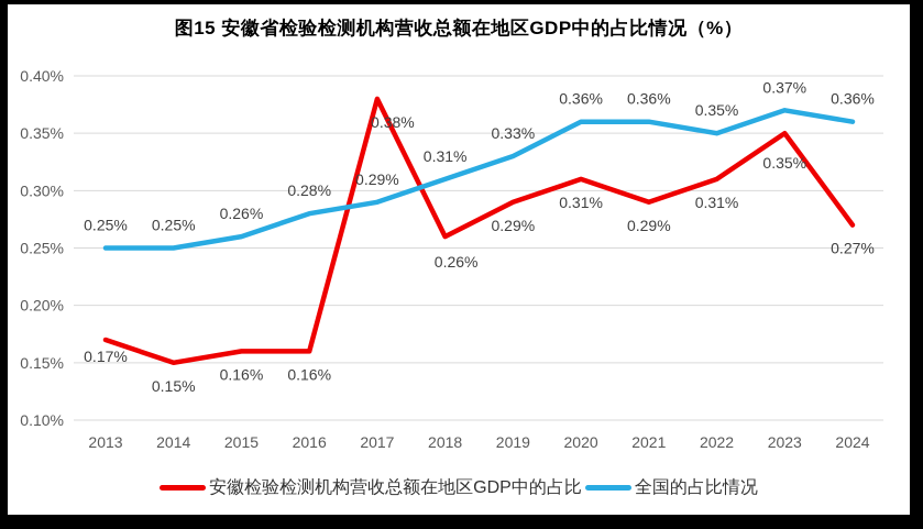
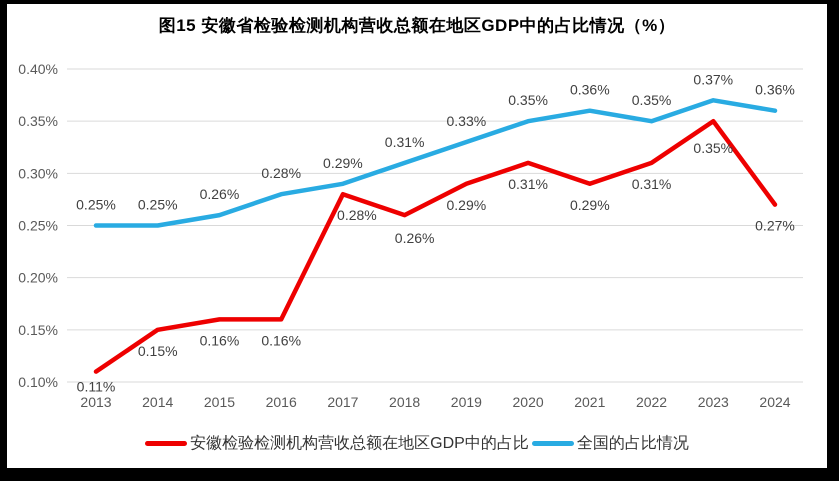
安徽检验检测机构营收总额在地区GDP中的占比/2013: 0.17% -> 0.11%
安徽检验检测机构营收总额在地区GDP中的占比/2017: 0.38% -> 0.28%
全国的占比情况/2020: 0.36% -> 0.35%
